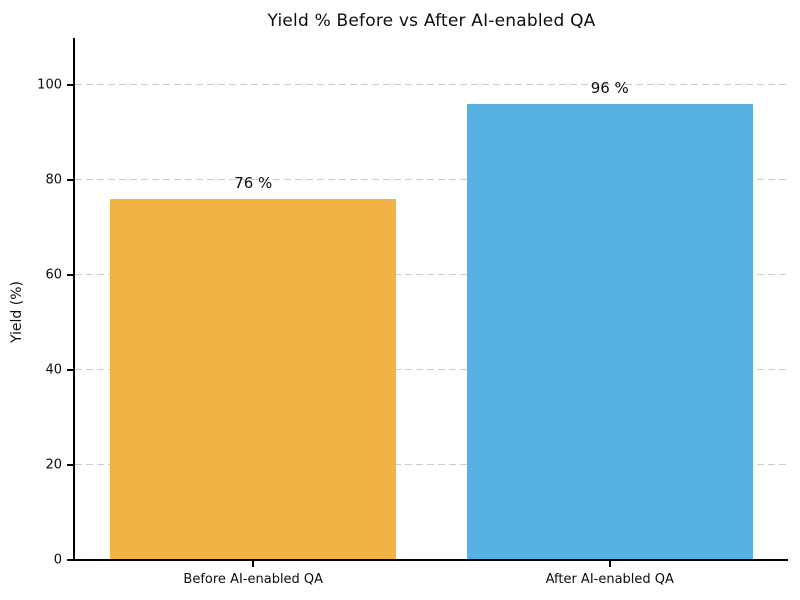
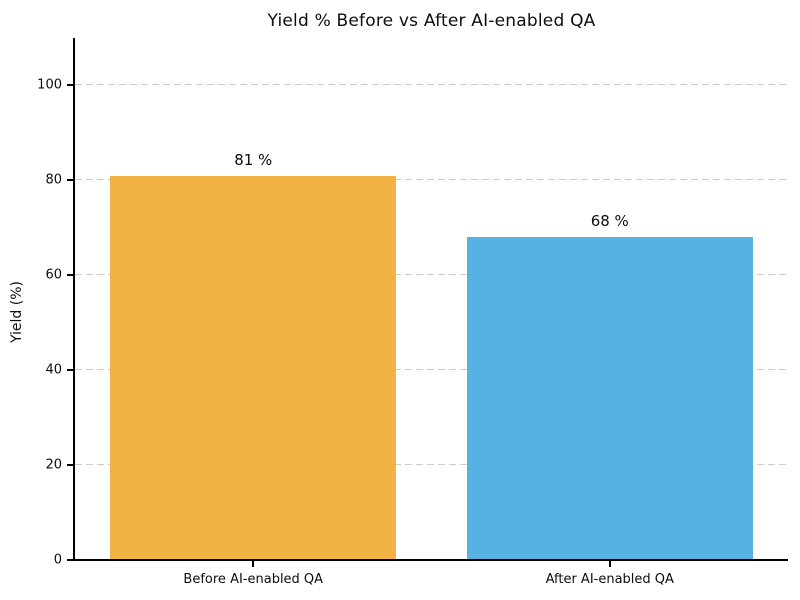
Before AI-enabled QA: 76 -> 81
After AI-enabled QA: 96 -> 68
